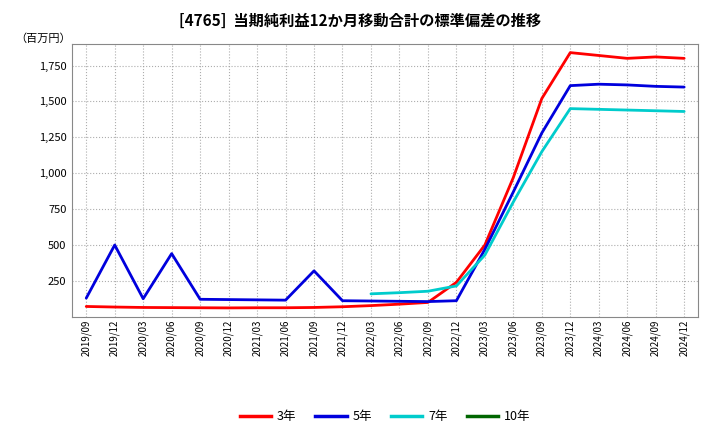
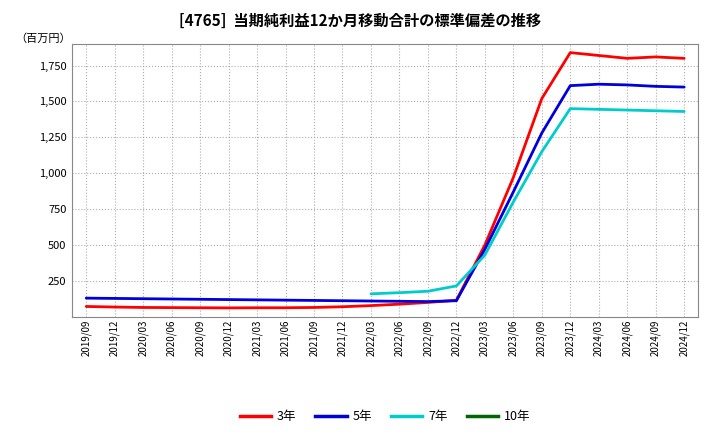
5年/2019/12: 500 -> 130
5年/2020/06: 440 -> 120
5年/2021/09: 320 -> 110
3年/2022/12: 240 -> 120
